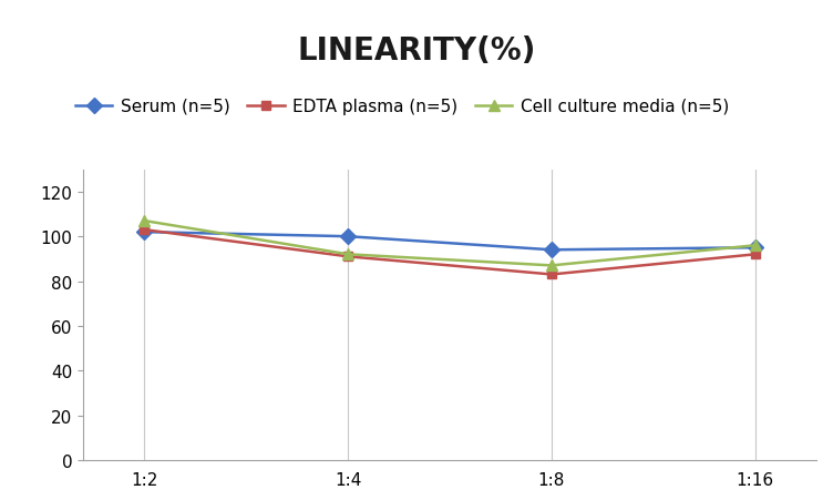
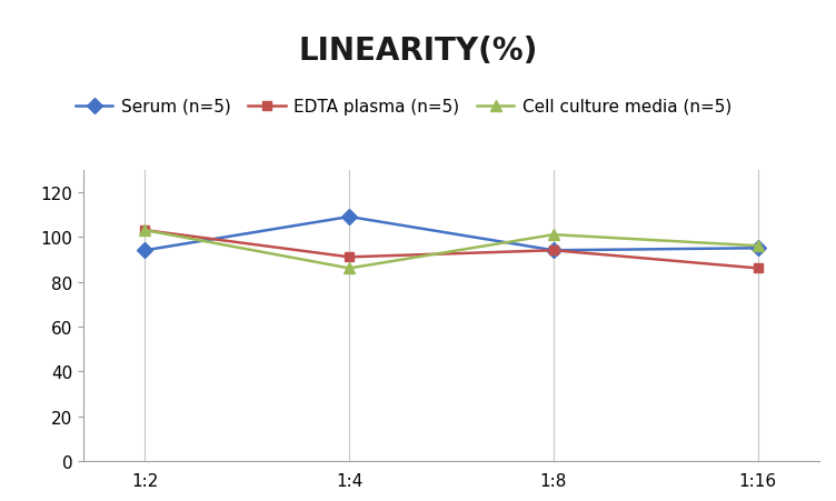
Serum (n=5)/1:2: 102 -> 94
Cell culture media (n=5)/1:2: 107 -> 103
Serum (n=5)/1:4: 100 -> 109
Cell culture media (n=5)/1:4: 92 -> 86
EDTA plasma (n=5)/1:8: 83 -> 94
Cell culture media (n=5)/1:8: 87 -> 101
EDTA plasma (n=5)/1:16: 92 -> 86
